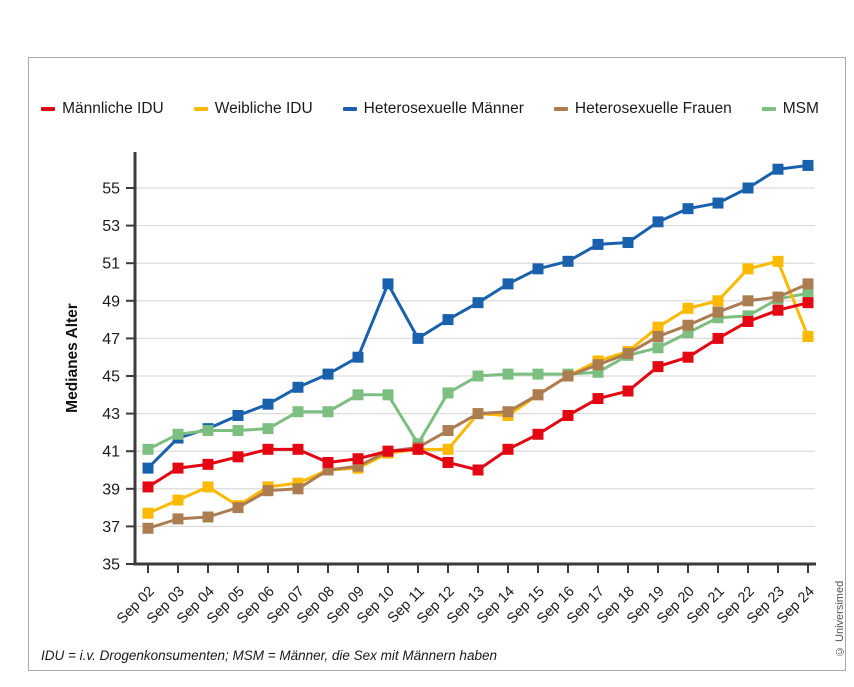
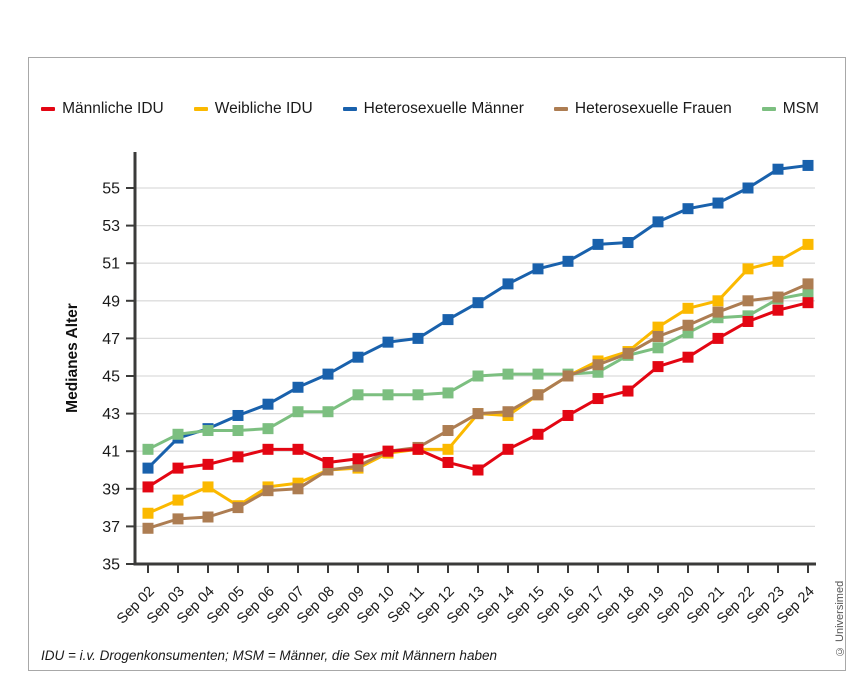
Heterosexuelle Männer/Sep 10: 49.9 -> 46.8
MSM/Sep 11: 41.4 -> 44.0
Weibliche IDU/Sep 24: 47.1 -> 52.0
